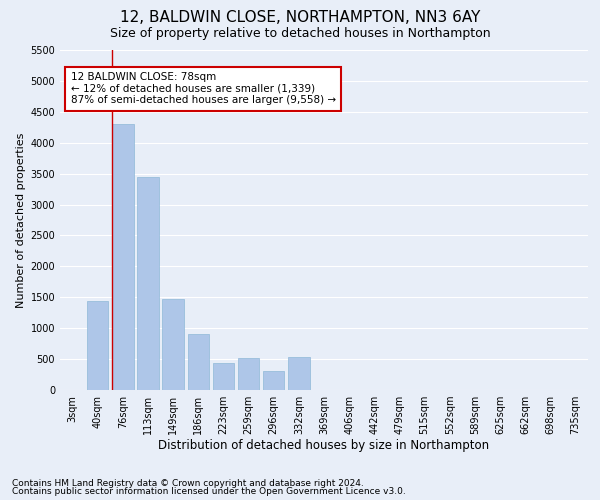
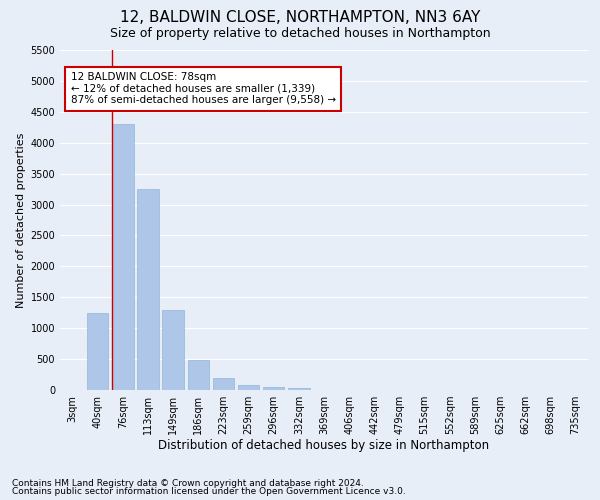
40sqm: 1440 -> 1250
113sqm: 3440 -> 3250
149sqm: 1480 -> 1300
186sqm: 900 -> 480
223sqm: 440 -> 200
259sqm: 520 -> 80
296sqm: 300 -> 60
332sqm: 540 -> 30
